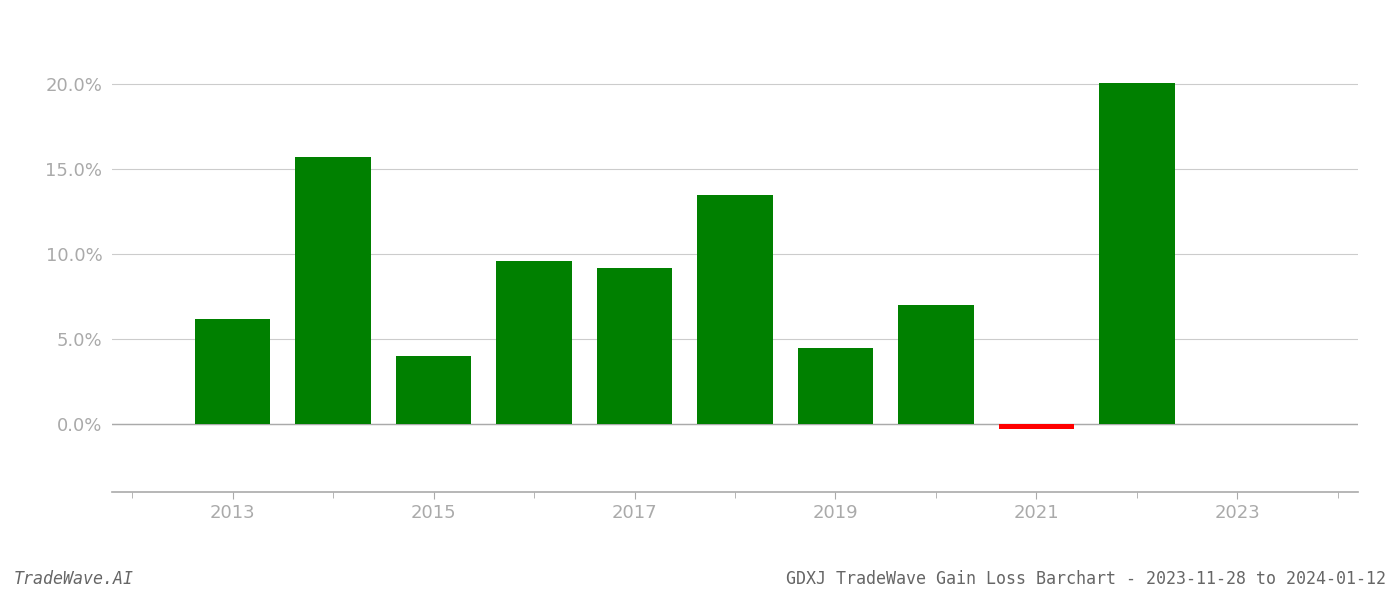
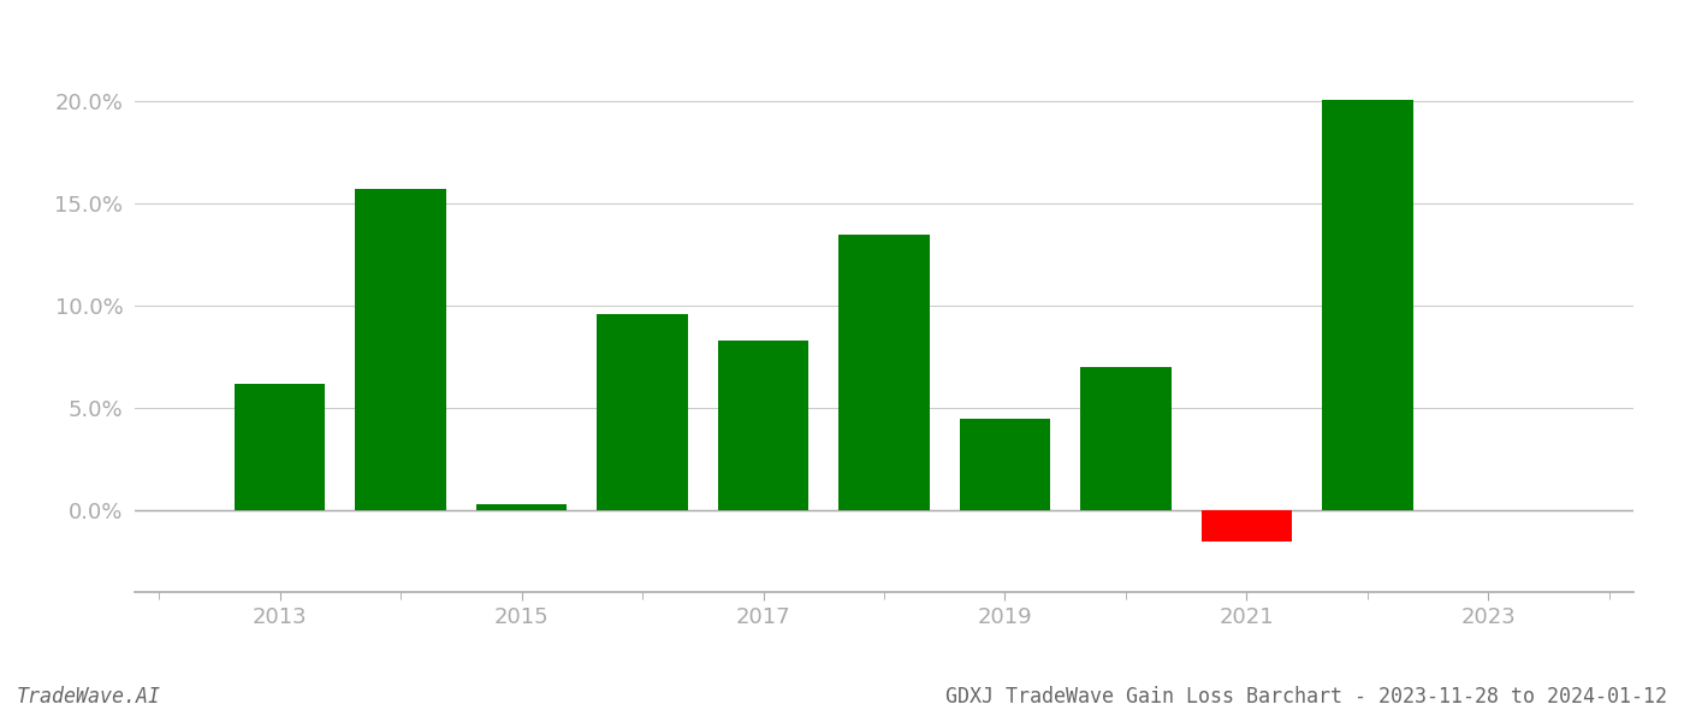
2015: 4.0% -> 0.3%
2017: 9.2% -> 8.3%
2021: -0.3% -> -1.5%
